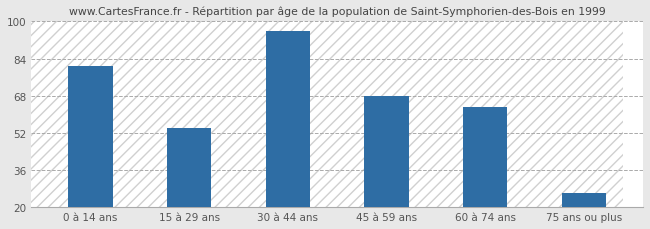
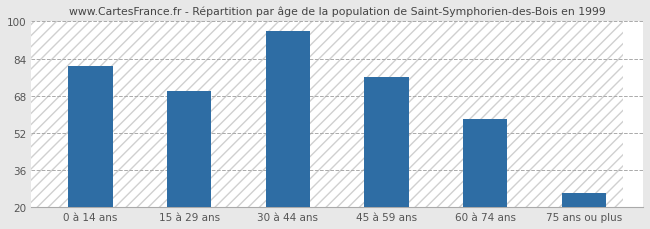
15 à 29 ans: 54 -> 70
45 à 59 ans: 68 -> 76
60 à 74 ans: 63 -> 58
